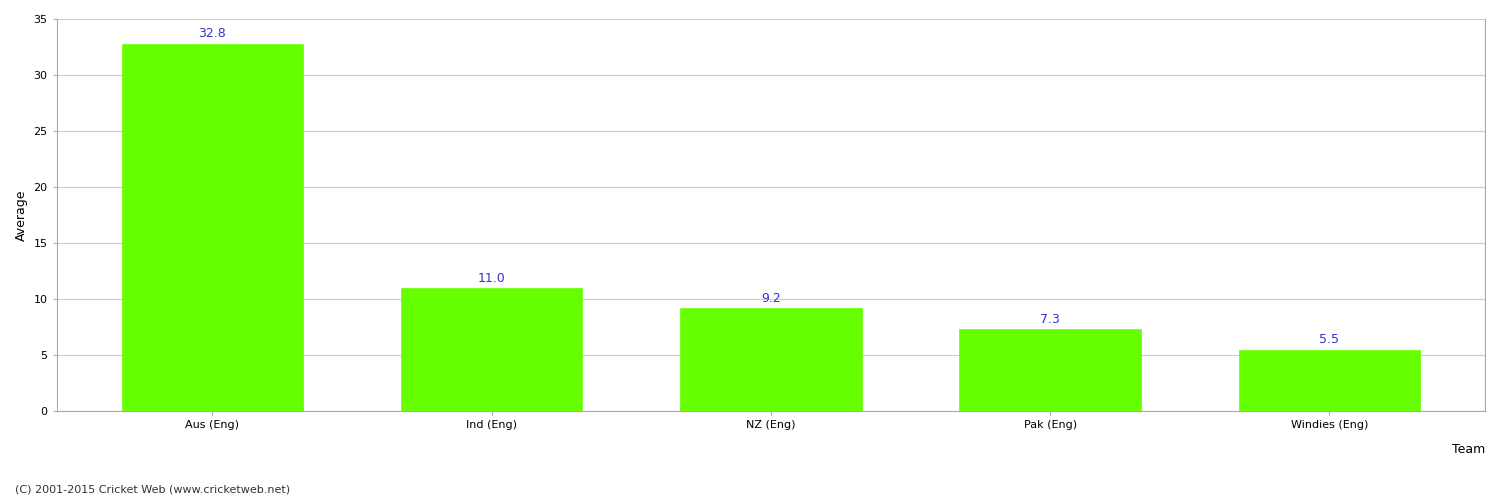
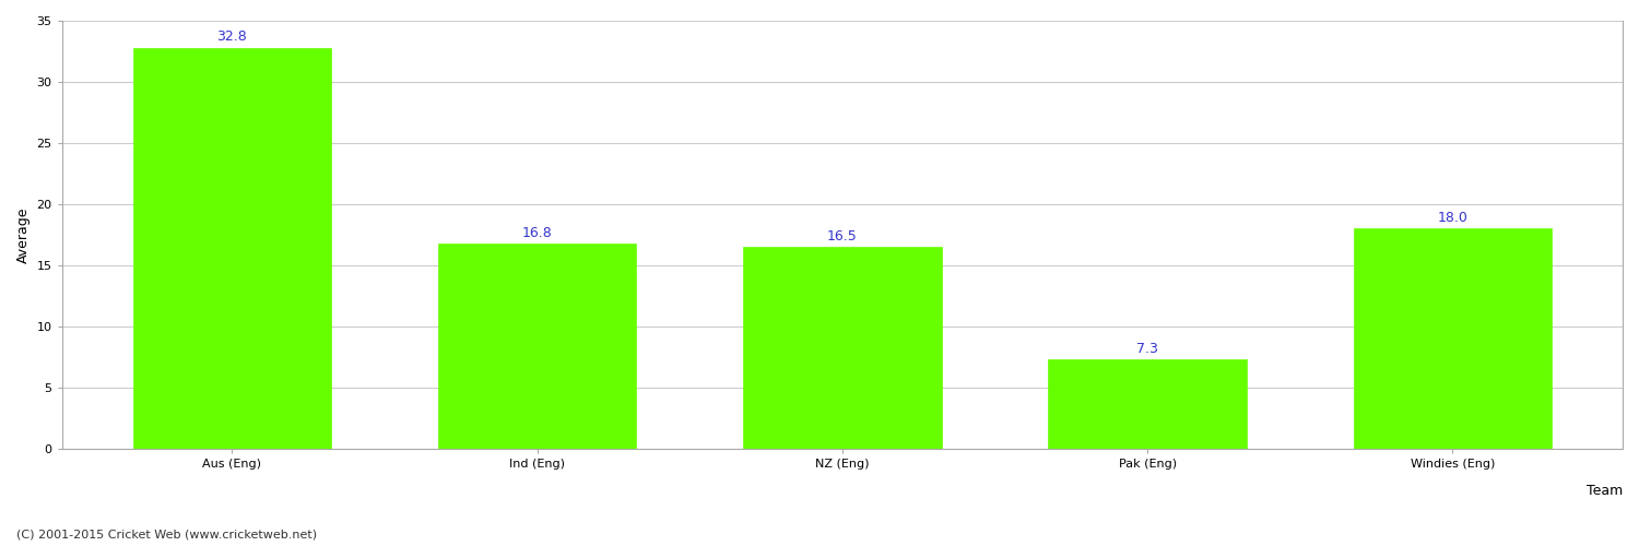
Ind (Eng): 11.0 -> 16.8
NZ (Eng): 9.2 -> 16.5
Windies (Eng): 5.5 -> 18.0
